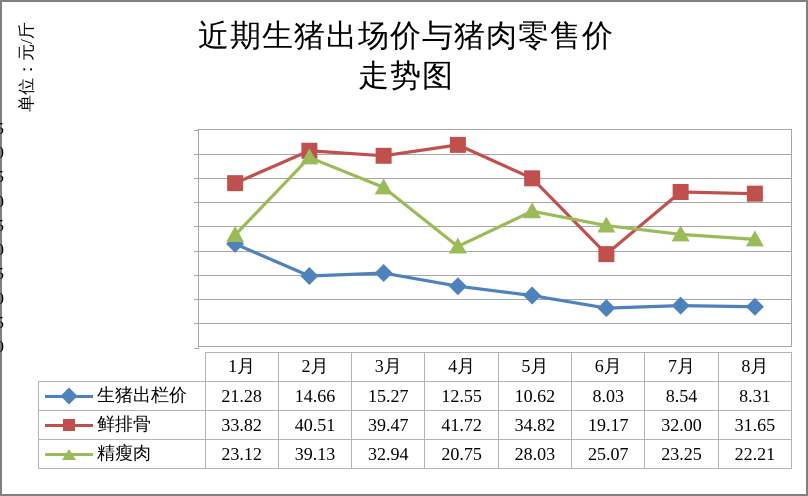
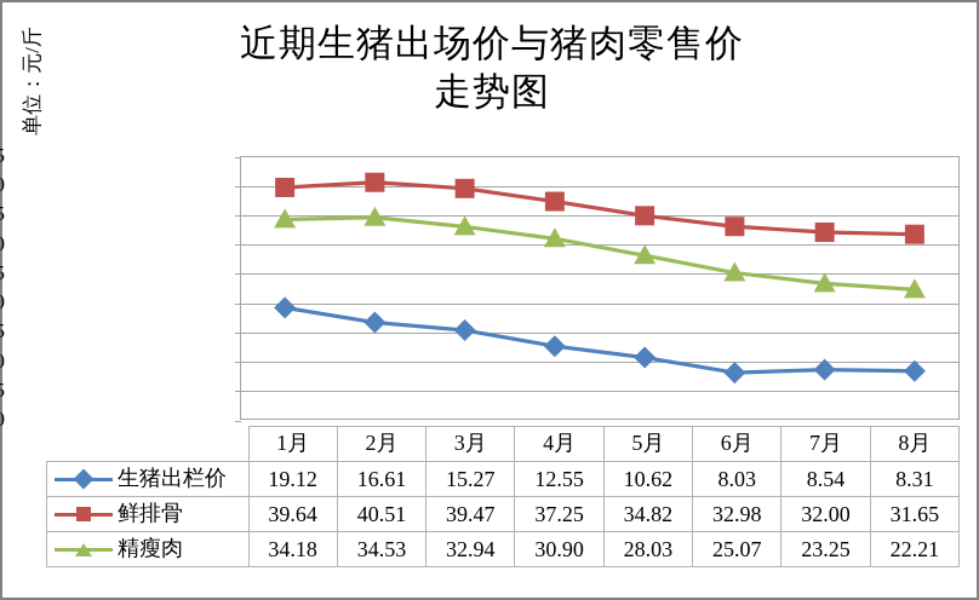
生猪出栏价/1月: 21.28 -> 19.12
鲜排骨/1月: 33.82 -> 39.64
精瘦肉/1月: 23.12 -> 34.18
生猪出栏价/2月: 14.66 -> 16.61
精瘦肉/2月: 39.13 -> 34.53
鲜排骨/4月: 41.72 -> 37.25
精瘦肉/4月: 20.75 -> 30.90
鲜排骨/6月: 19.17 -> 32.98
